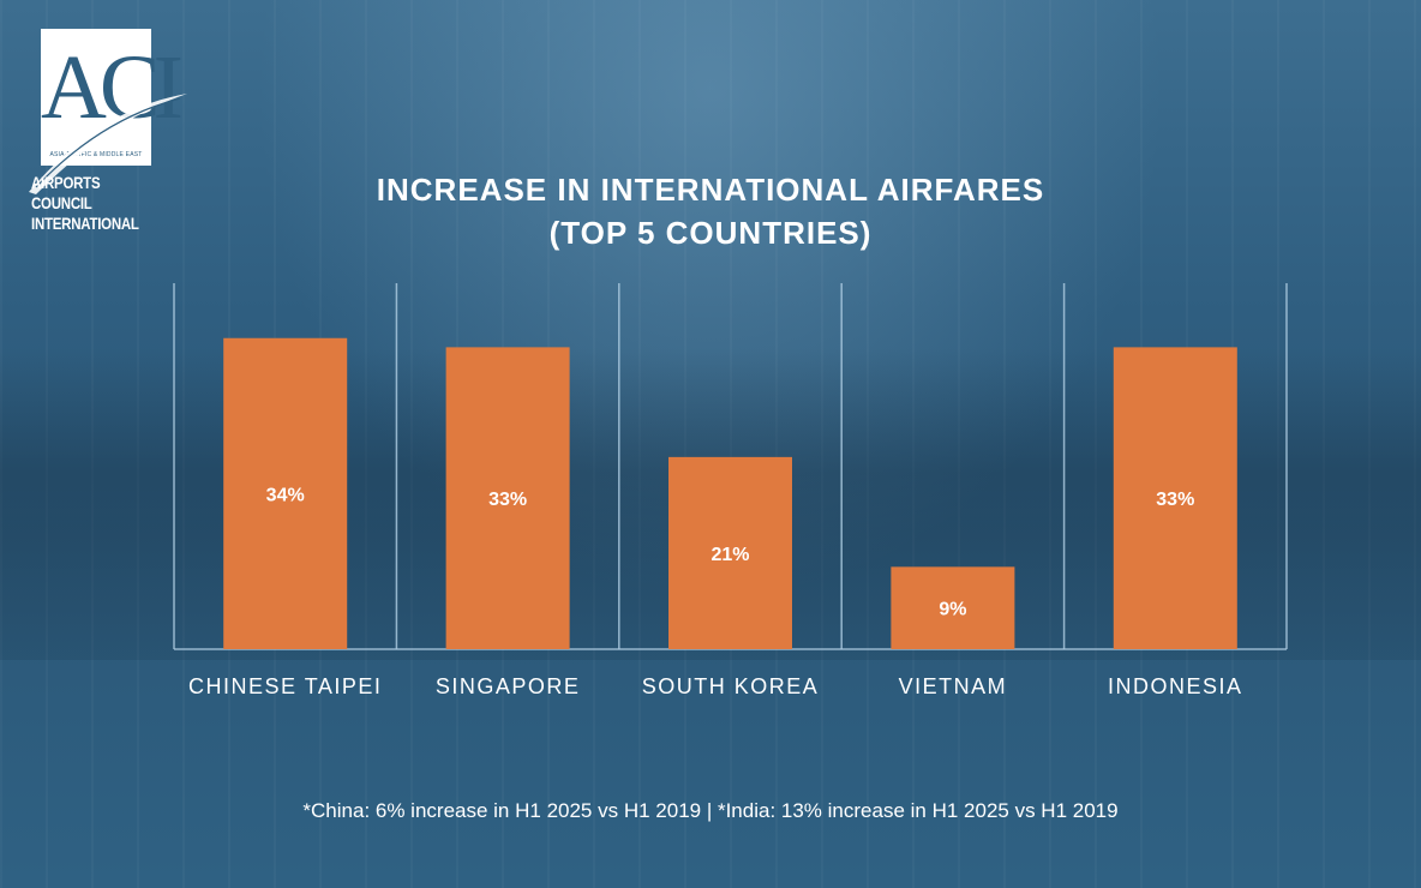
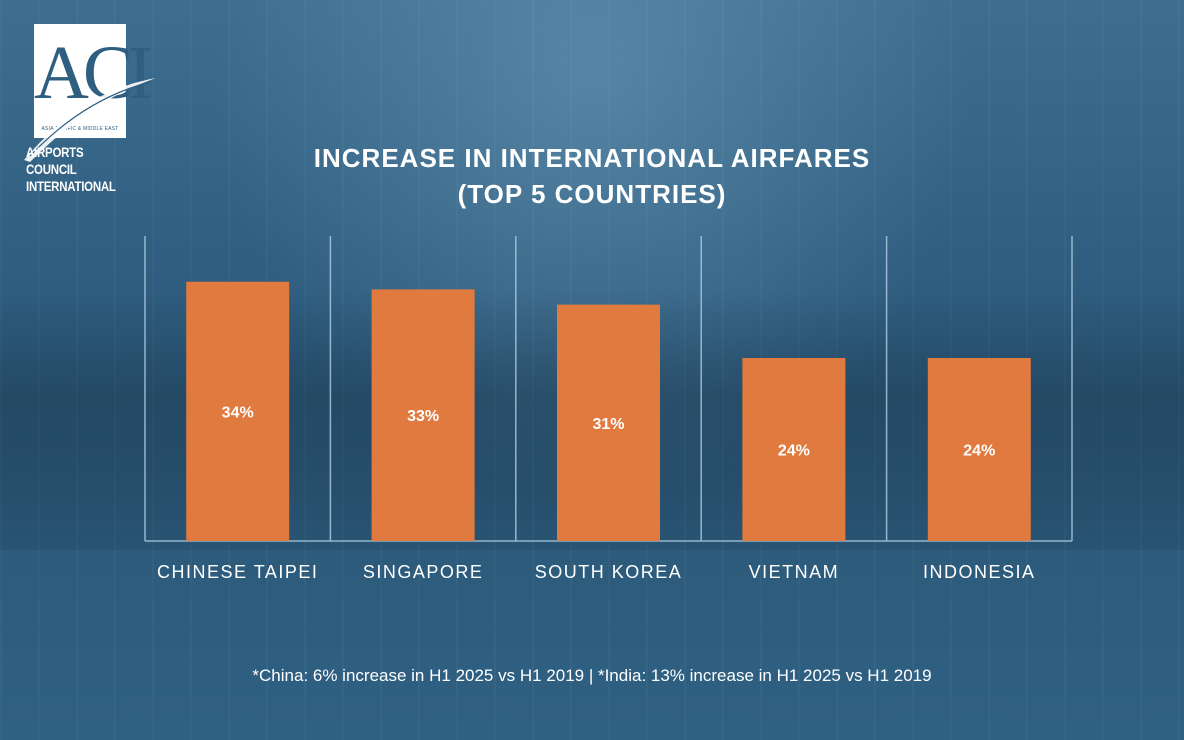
SOUTH KOREA: 21% -> 31%
VIETNAM: 9% -> 24%
INDONESIA: 33% -> 24%
